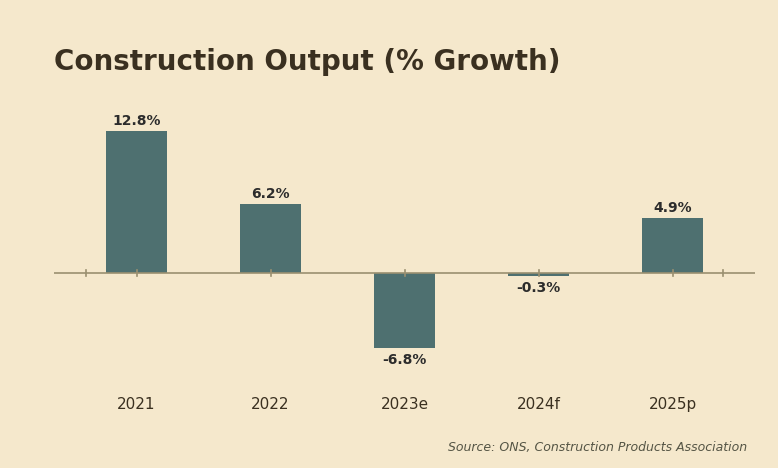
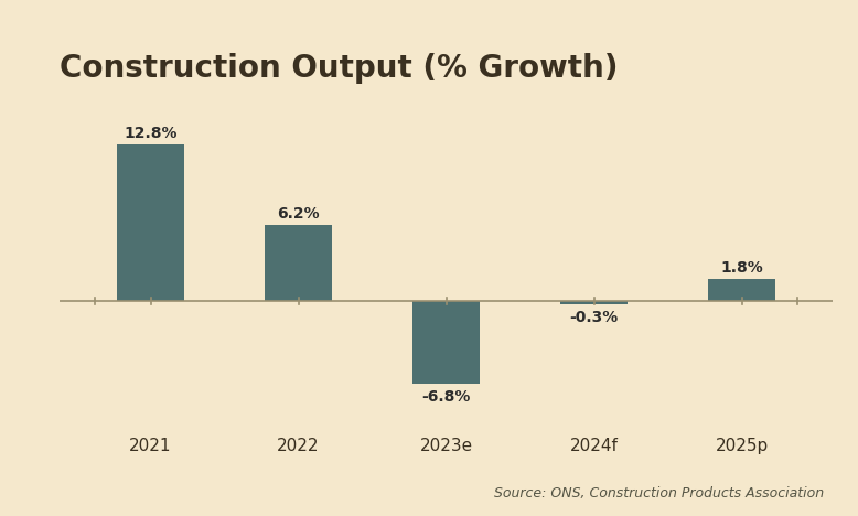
2025p: 4.9% -> 1.8%
